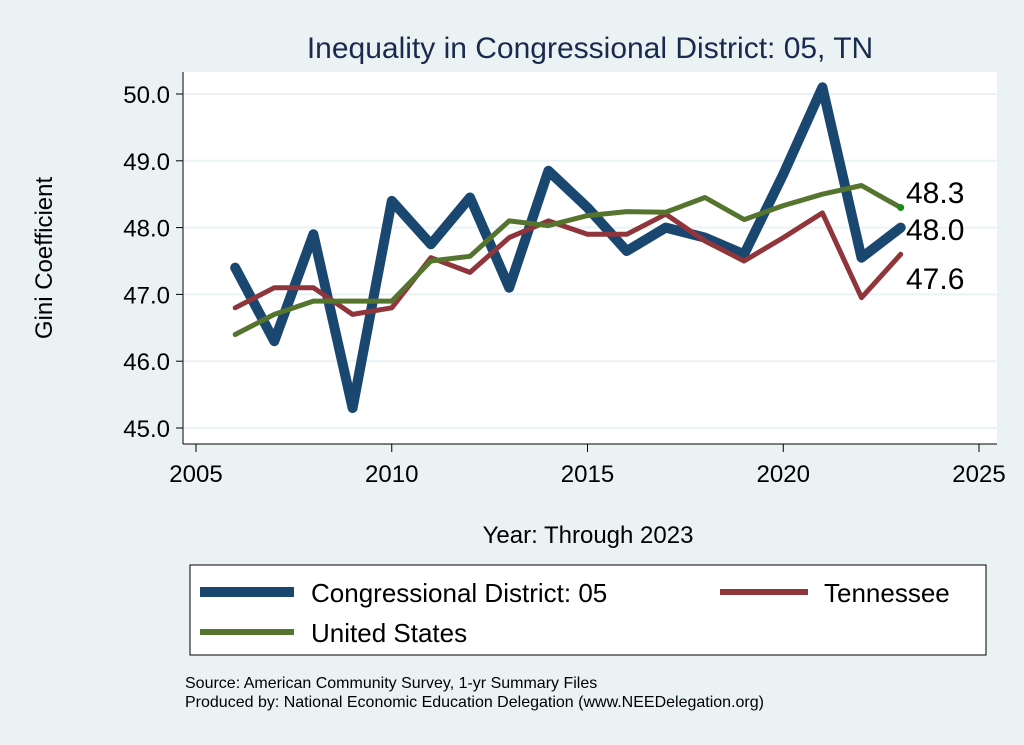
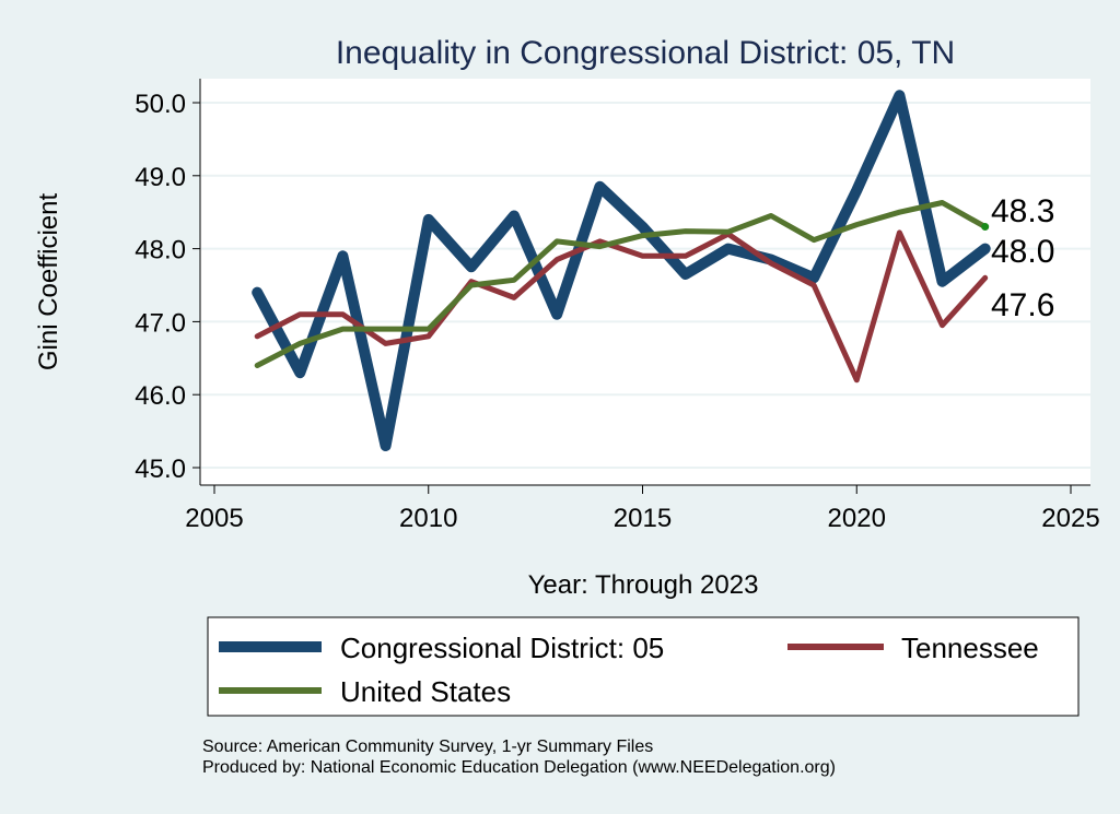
Tennessee/2020: 47.9 -> 46.2
